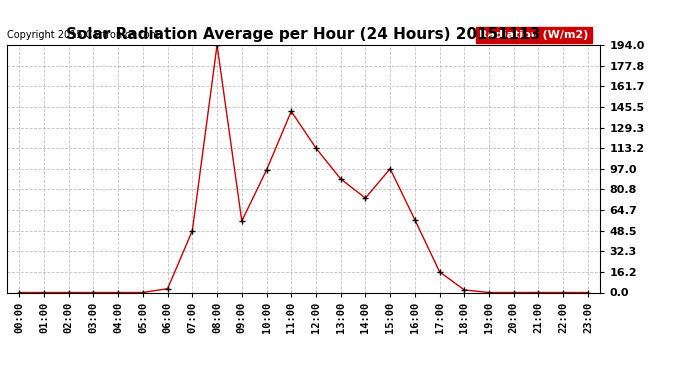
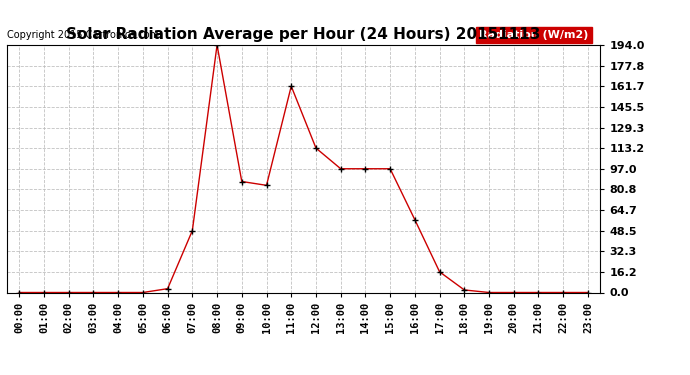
09:00: 56 -> 87
10:00: 96 -> 84
11:00: 142 -> 162
13:00: 89 -> 97
14:00: 74 -> 97
